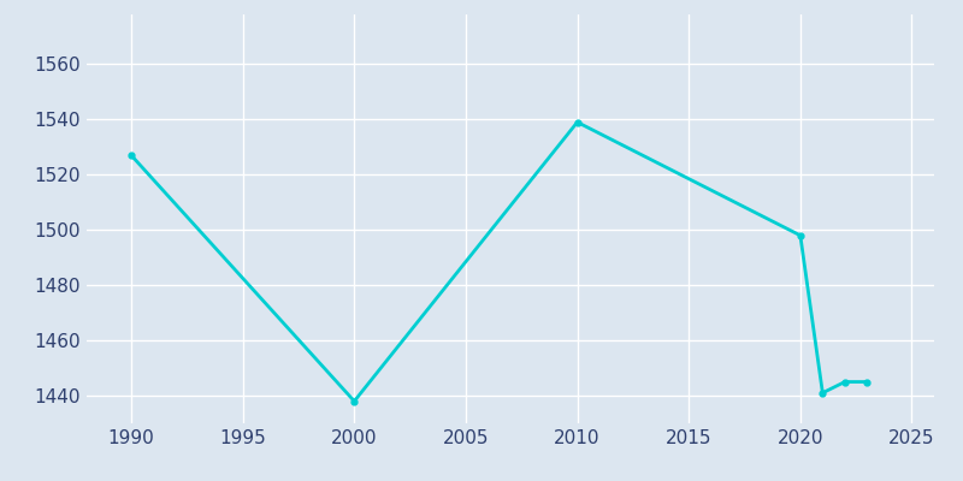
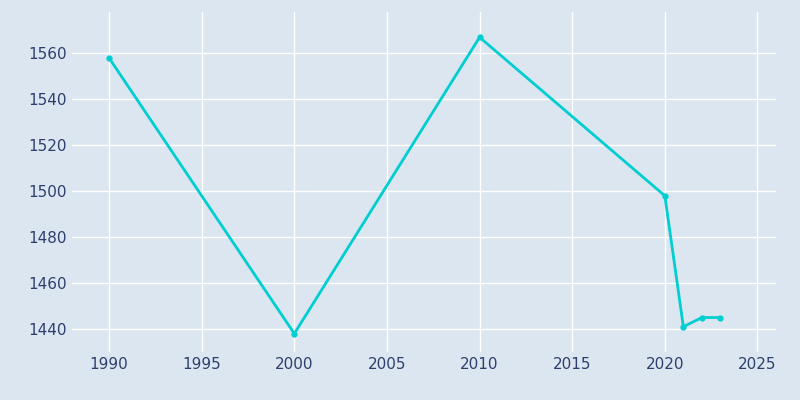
1990: 1527 -> 1558
2010: 1539 -> 1567
